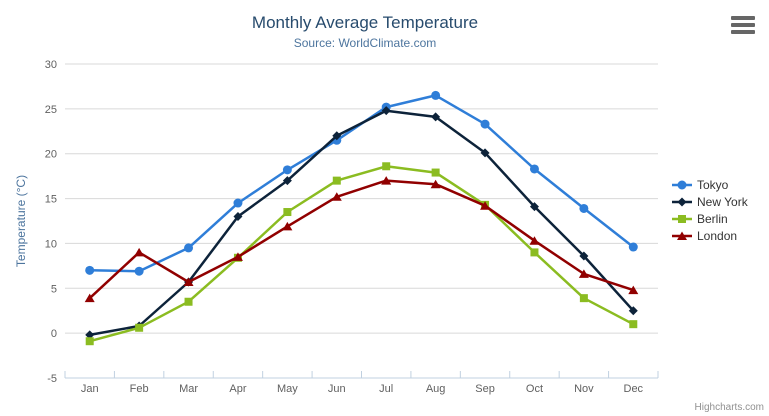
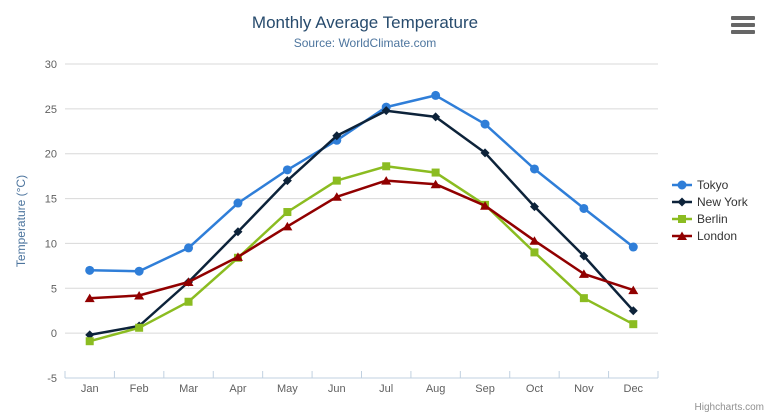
London/Feb: 9 -> 4
New York/Apr: 13 -> 11
